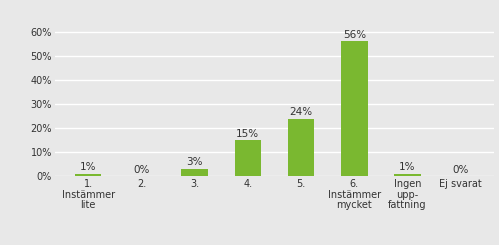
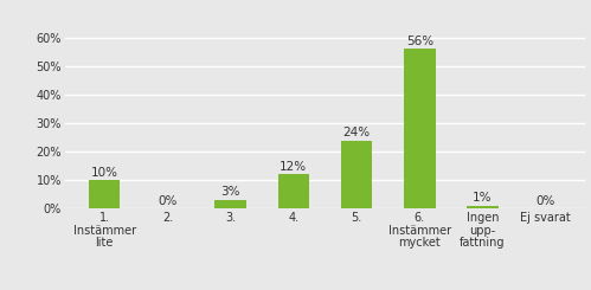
1. Instämmer lite: 1% -> 10%
4.: 15% -> 12%
